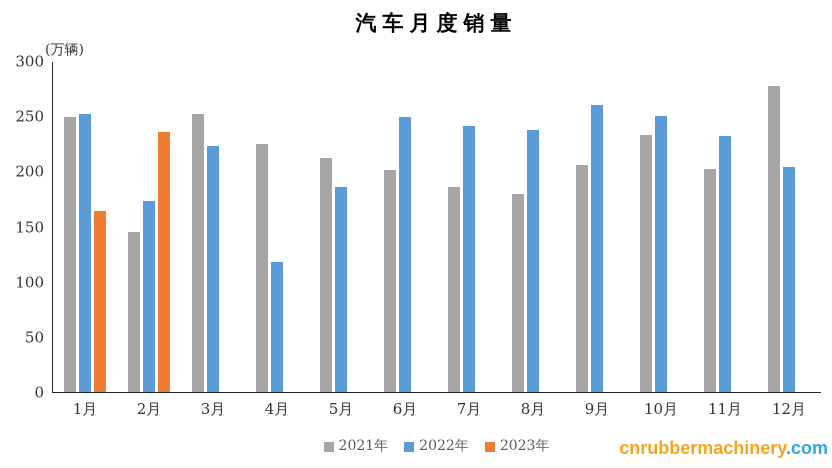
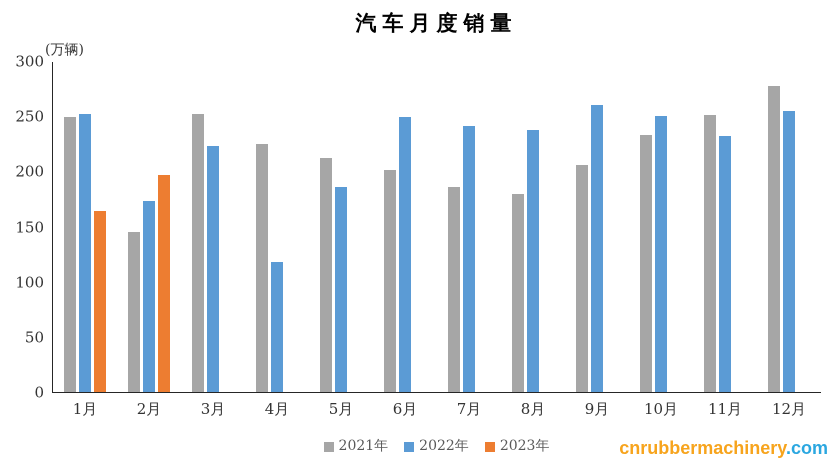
2023年/2月: 236 -> 198
2021年/11月: 203 -> 252
2022年/12月: 205 -> 256
